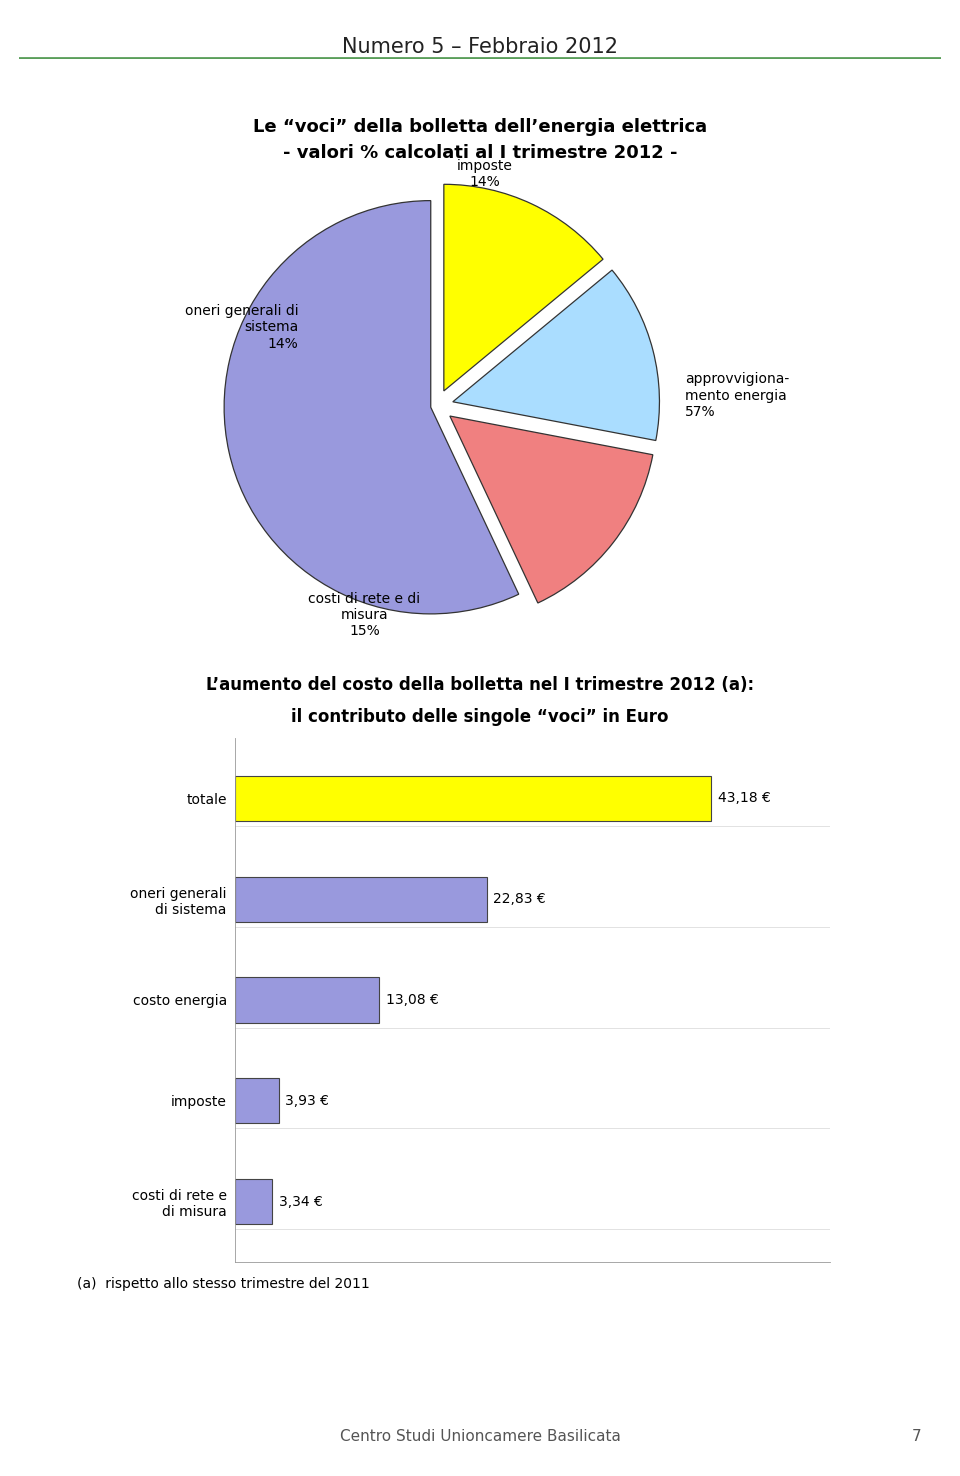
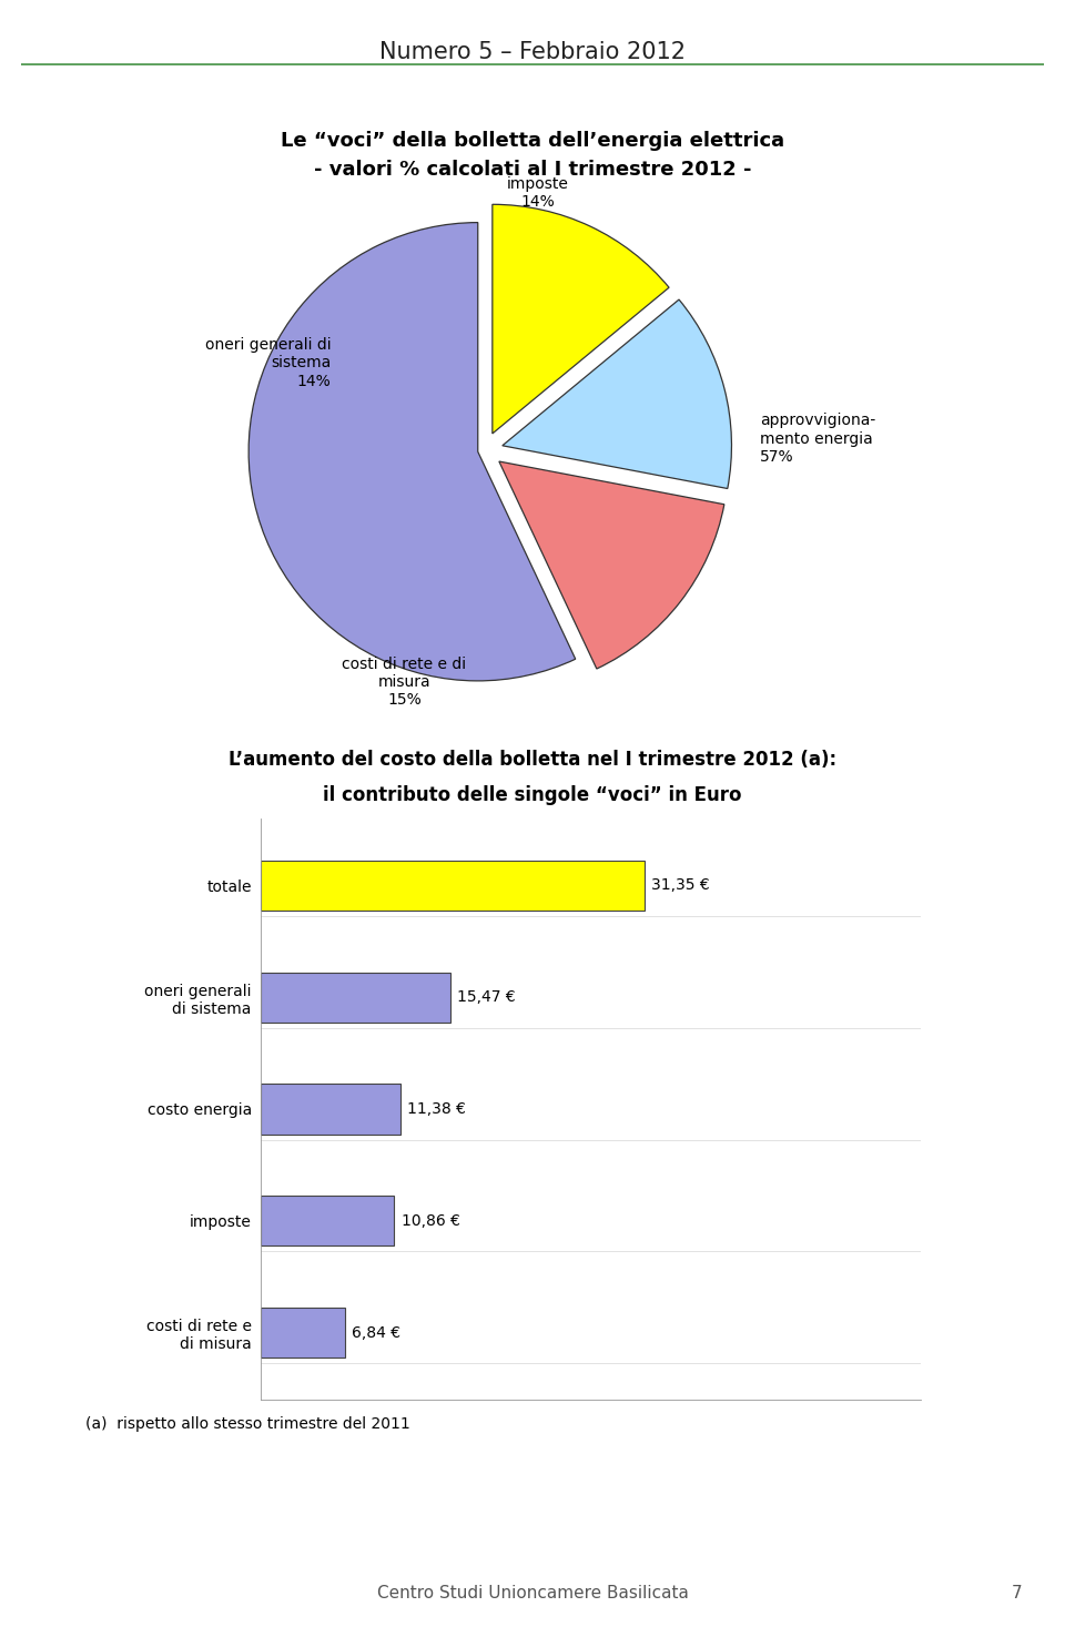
totale: 43,18 -> 31,35
oneri generali di sistema: 22,83 -> 15,47
costo energia: 13,08 -> 11,38
imposte: 3,93 -> 10,86
costi di rete e di misura: 3,34 -> 6,84
